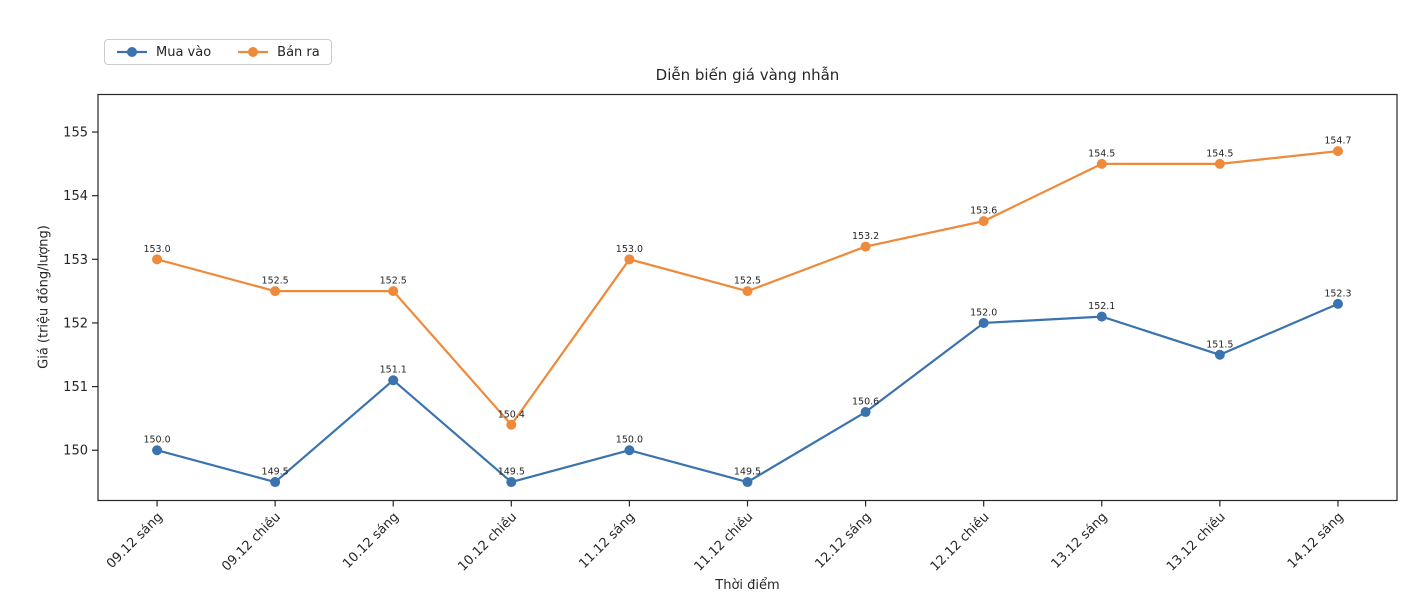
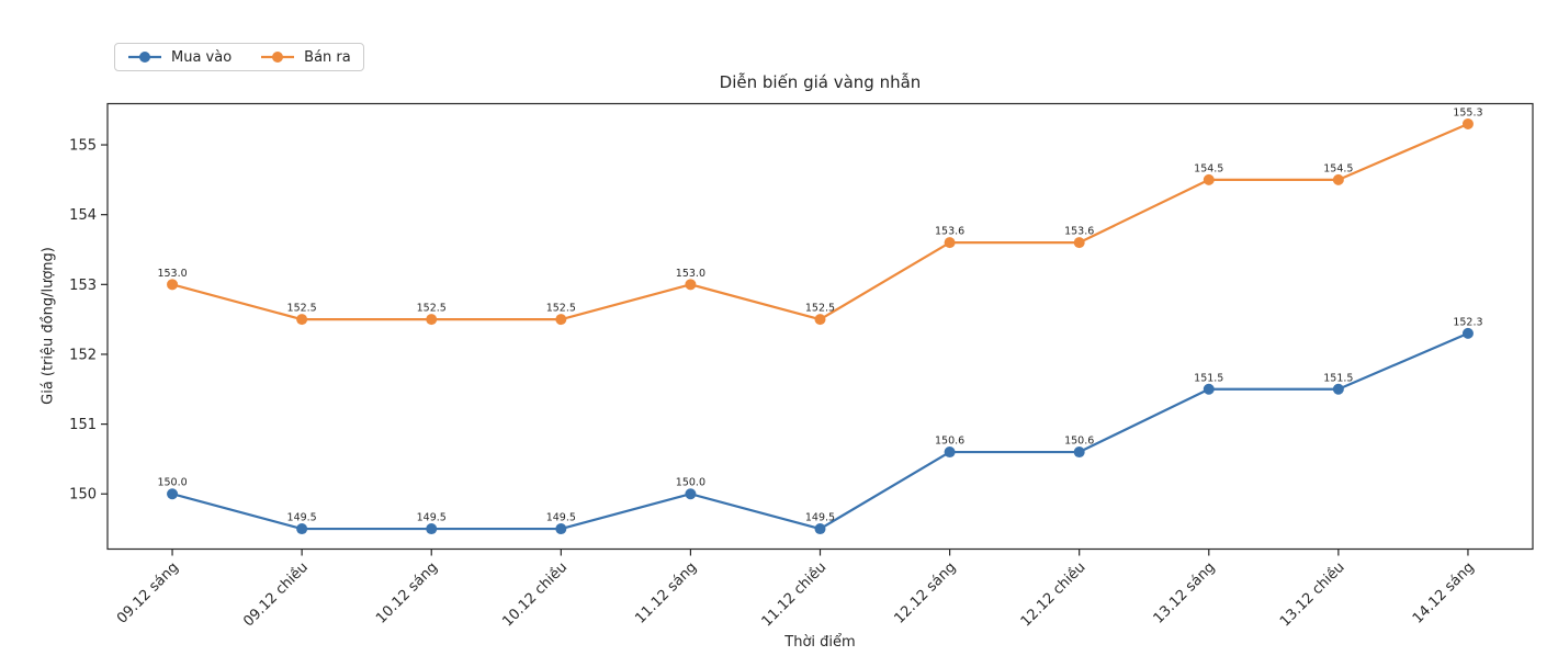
Mua vào/10.12 sáng: 151.1 -> 149.5
Bán ra/10.12 chiều: 150.4 -> 152.5
Bán ra/12.12 sáng: 153.2 -> 153.6
Mua vào/12.12 chiều: 152.0 -> 150.6
Mua vào/13.12 sáng: 152.1 -> 151.5
Bán ra/14.12 sáng: 154.7 -> 155.3
